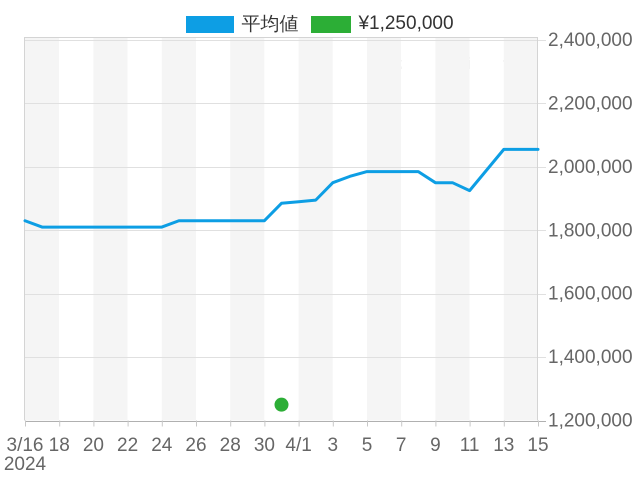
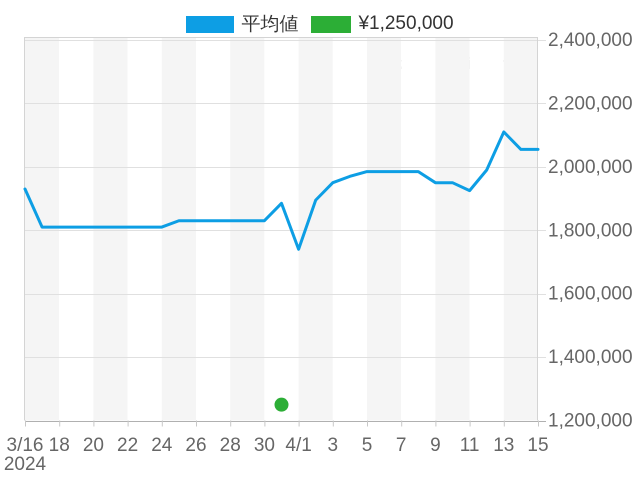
3/16: 1830000 -> 1930000
4/1: 1890000 -> 1740000
4/13: 2060000 -> 2110000
